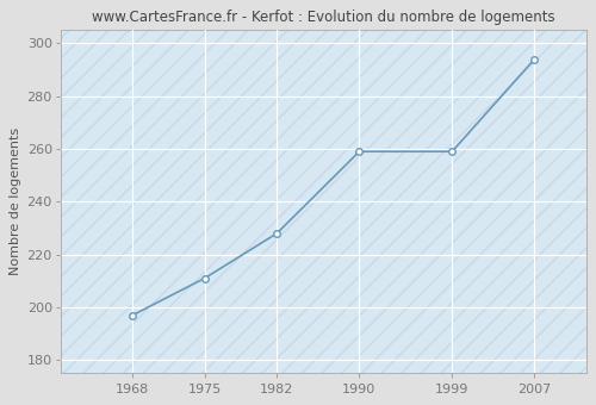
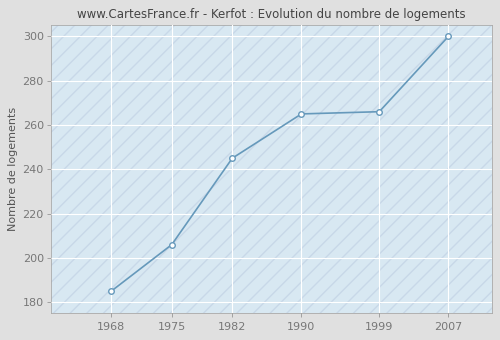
1968: 197 -> 185
1975: 211 -> 206
1982: 228 -> 245
1990: 259 -> 265
1999: 259 -> 266
2007: 294 -> 300
